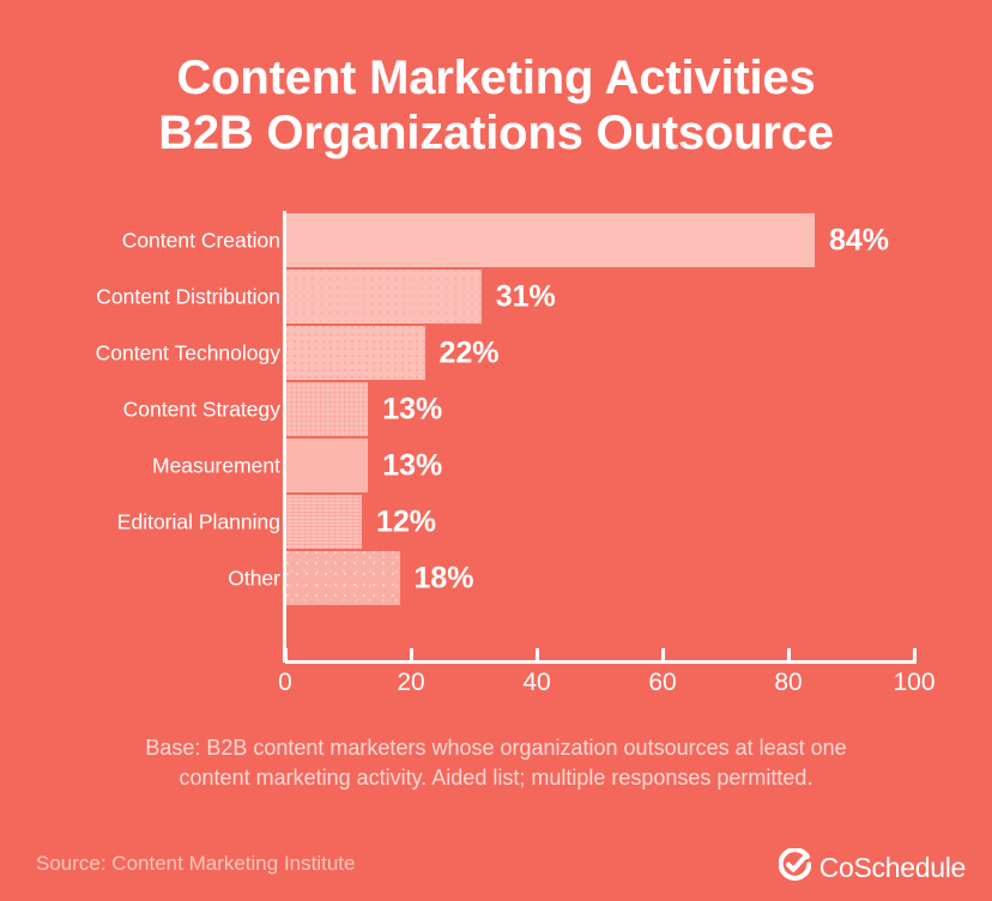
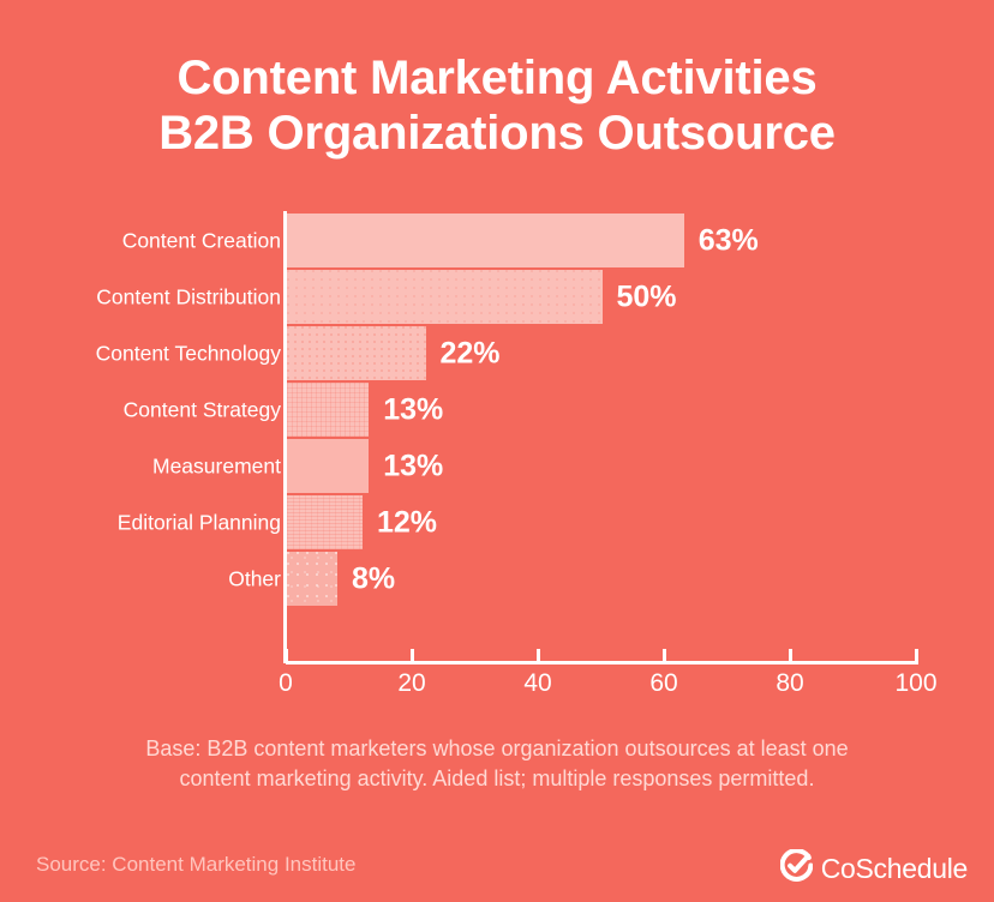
Content Creation: 84% -> 63%
Content Distribution: 31% -> 50%
Other: 18% -> 8%
